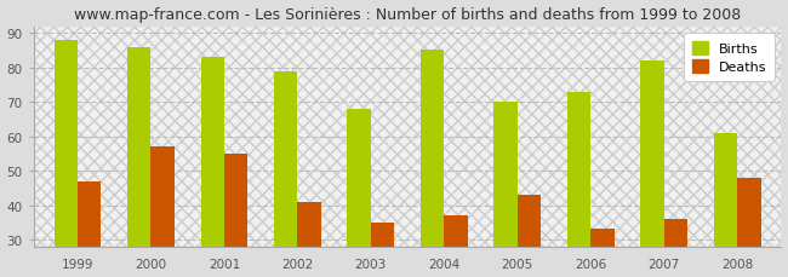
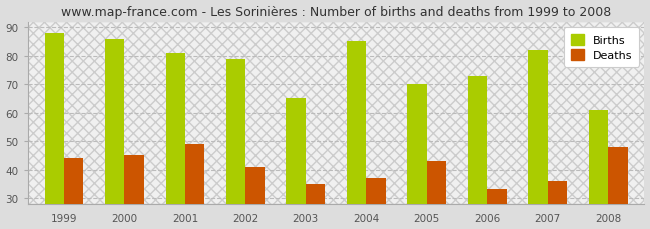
Deaths/1999: 47 -> 44
Deaths/2000: 57 -> 45
Births/2001: 83 -> 81
Deaths/2001: 55 -> 49
Births/2003: 68 -> 65
